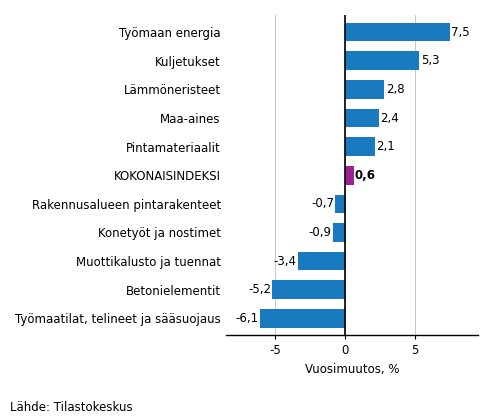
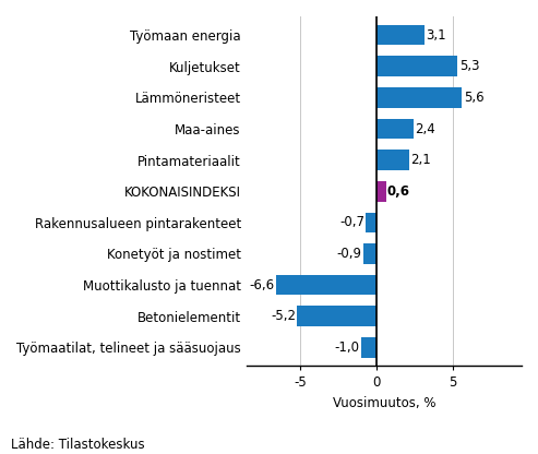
Työmaan energia: 7,5 -> 3,1
Lämmöneristeet: 2,8 -> 5,6
Muottikalusto ja tuennat: -3,4 -> -6,6
Työmaatilat, telineet ja sääsuojaus: -6,1 -> -1,0
